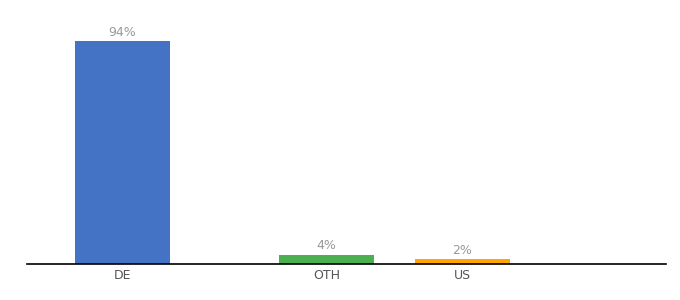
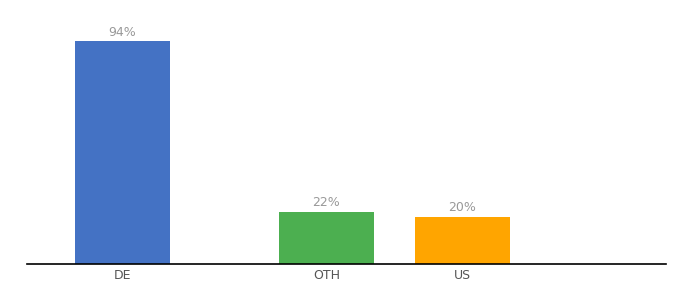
OTH: 4% -> 22%
US: 2% -> 20%
